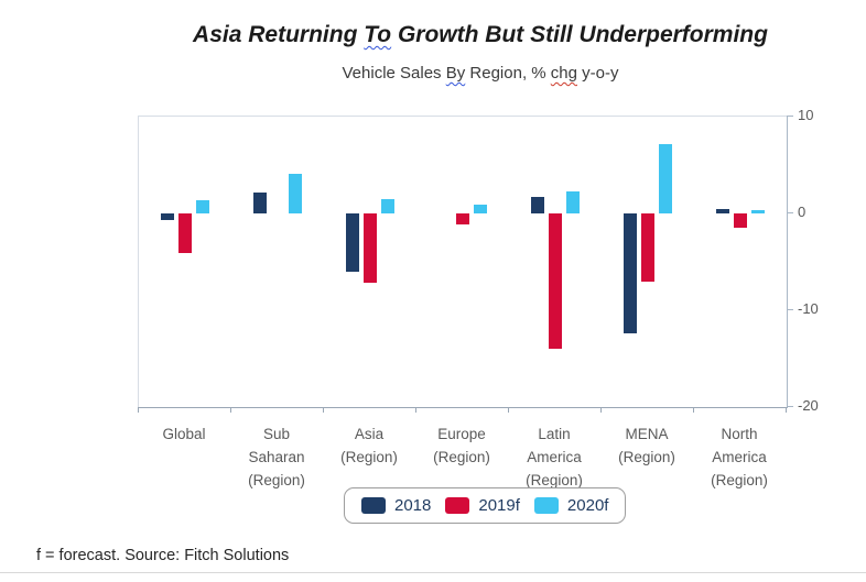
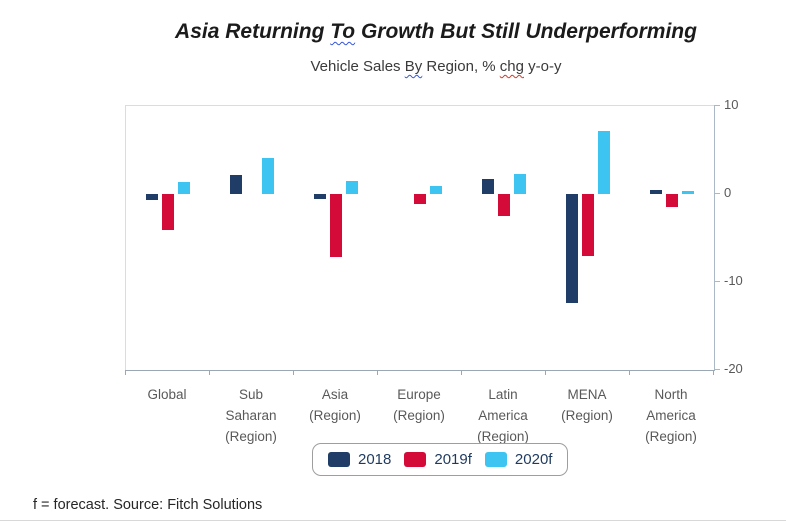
2018/Asia (Region): -6 -> -1
2019f/Latin America (Region): -14 -> -2
